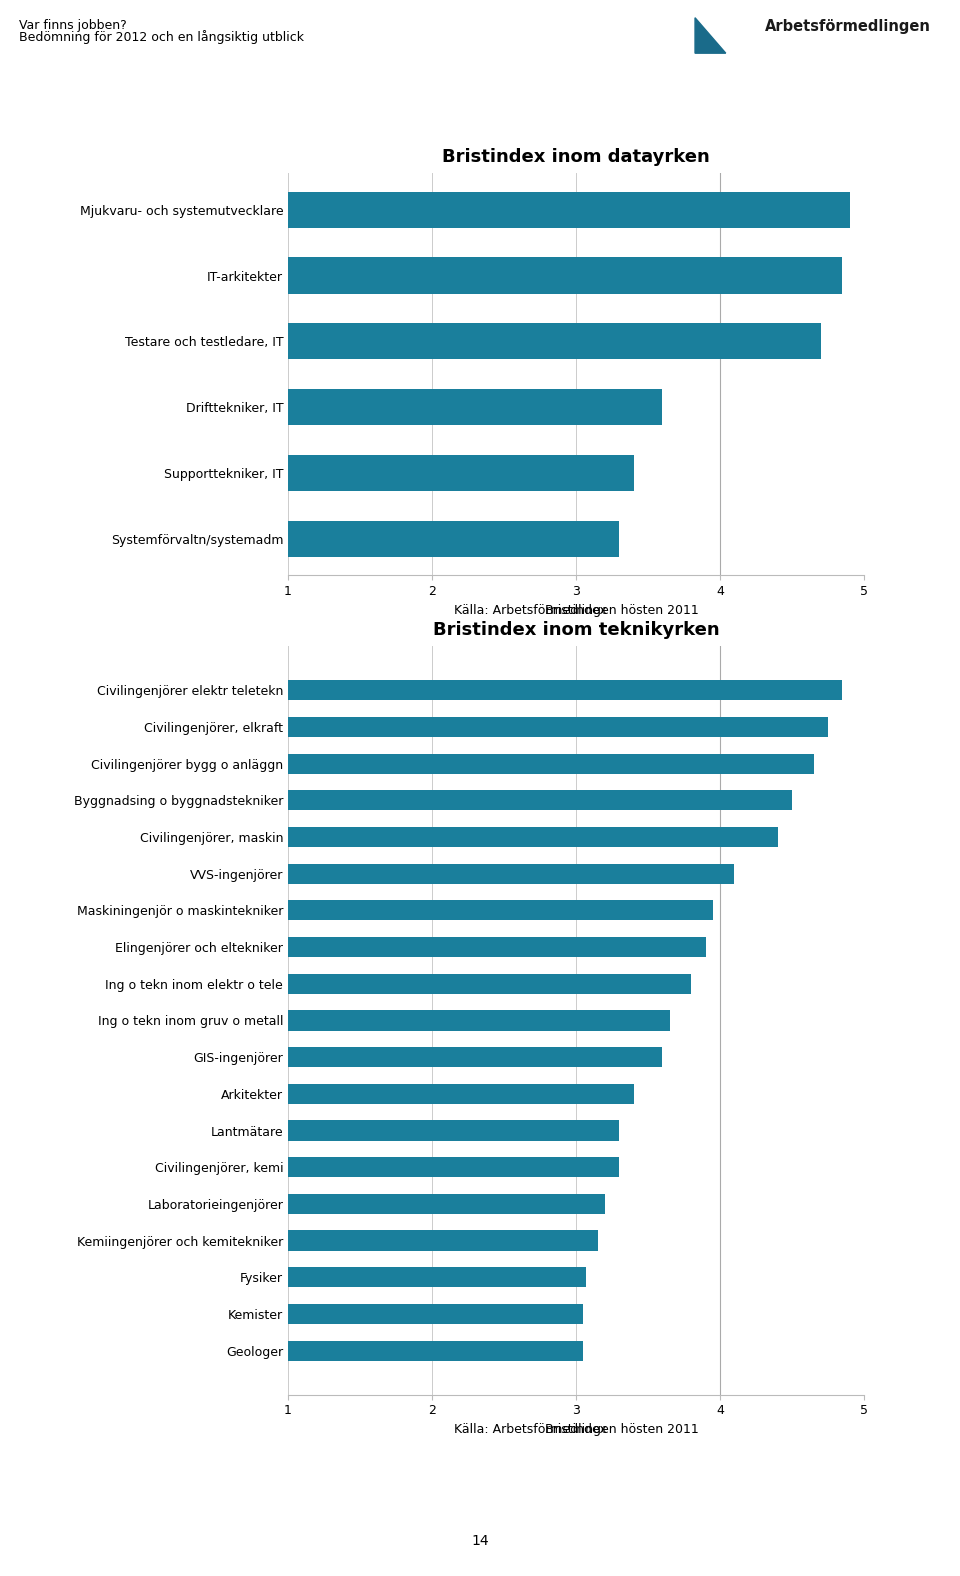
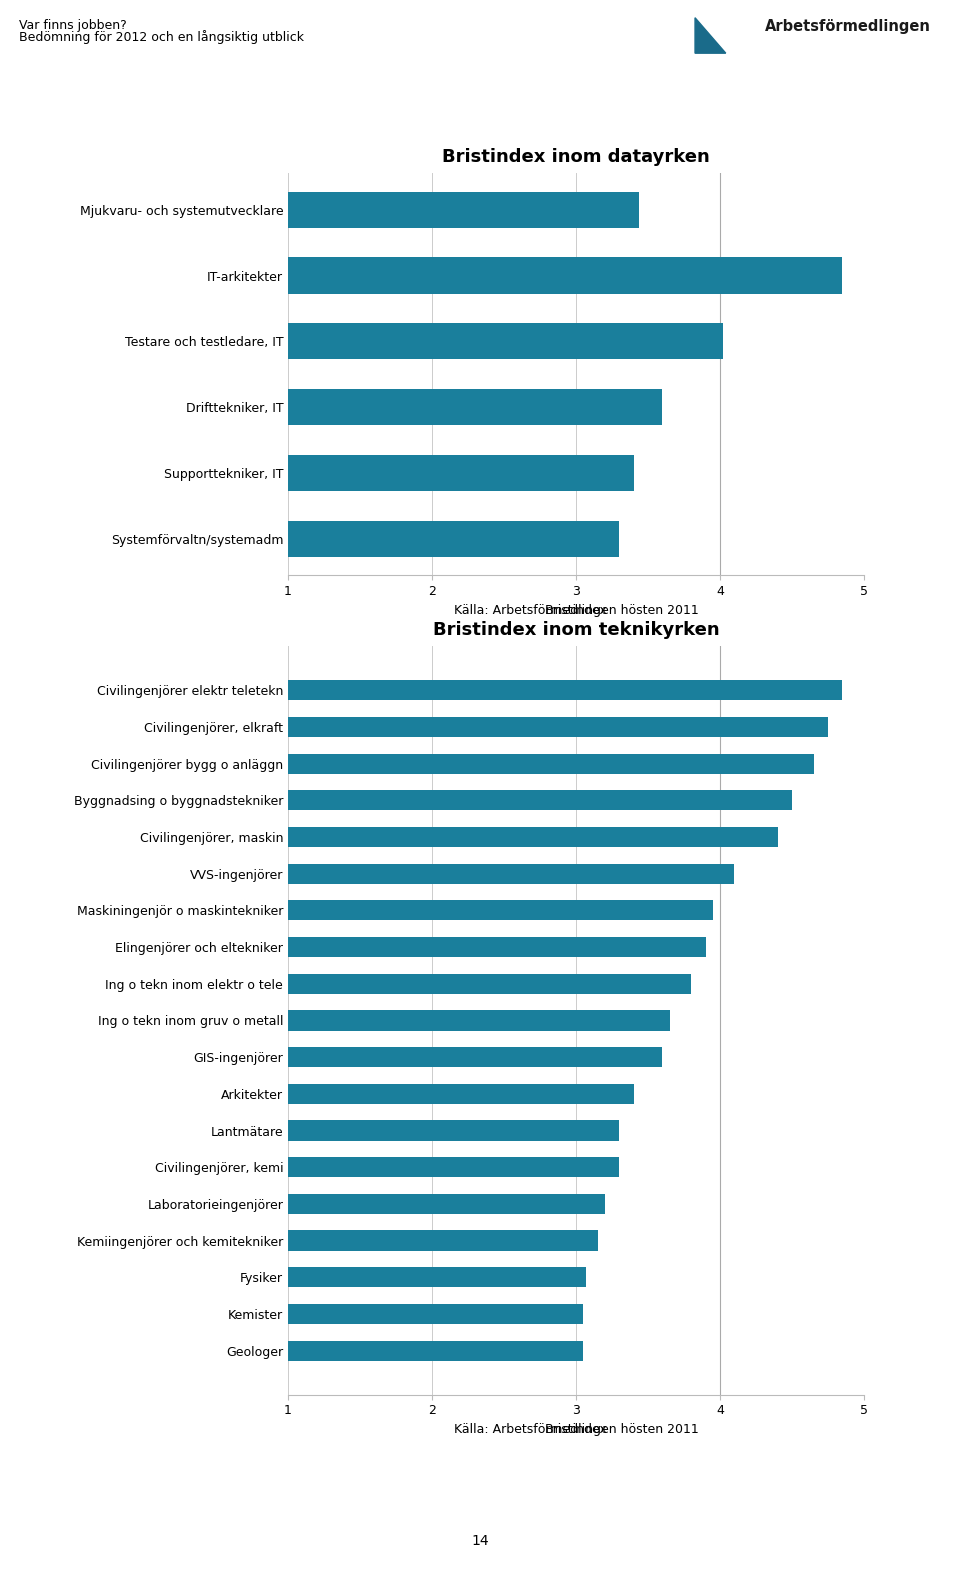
Bristindex inom datayrken/Mjukvaru- och systemutvecklare: 4.90 -> 3.44
Bristindex inom datayrken/Testare och testledare, IT: 4.70 -> 4.02
